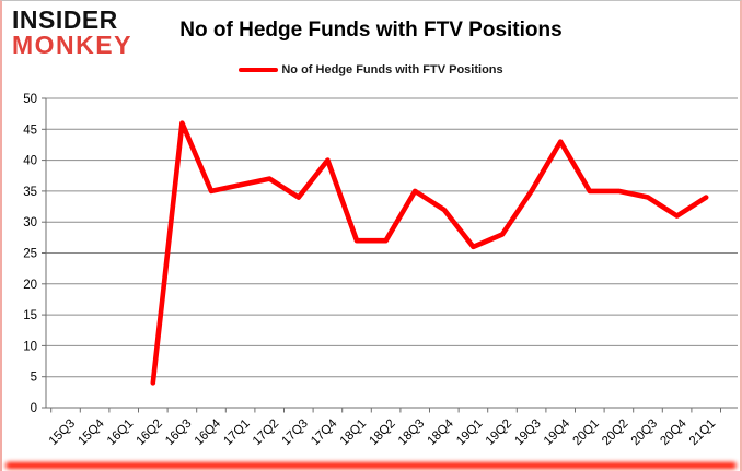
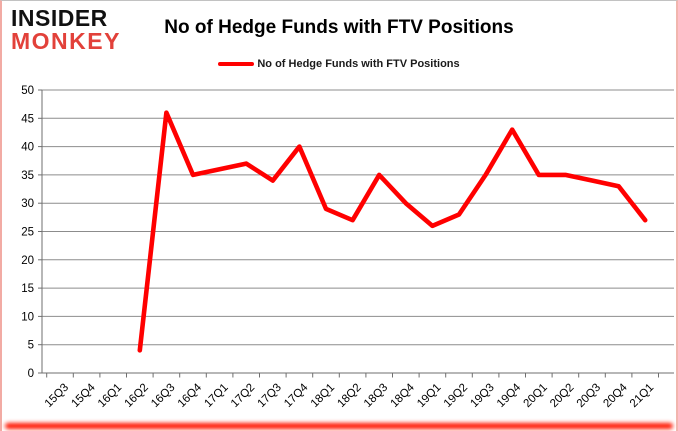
18Q1: 27 -> 29
18Q4: 32 -> 30
20Q4: 31 -> 33
21Q1: 34 -> 27
